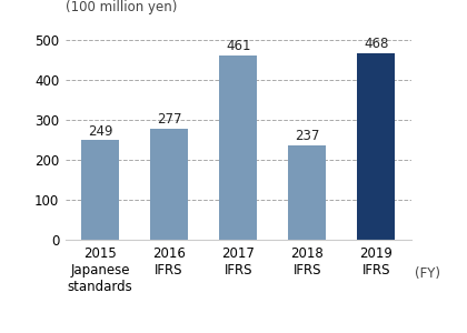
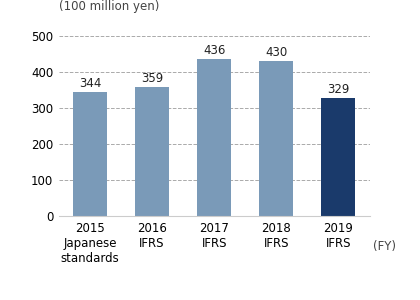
2015 Japanese standards: 249 -> 344
2016 IFRS: 277 -> 359
2017 IFRS: 461 -> 436
2018 IFRS: 237 -> 430
2019 IFRS: 468 -> 329
